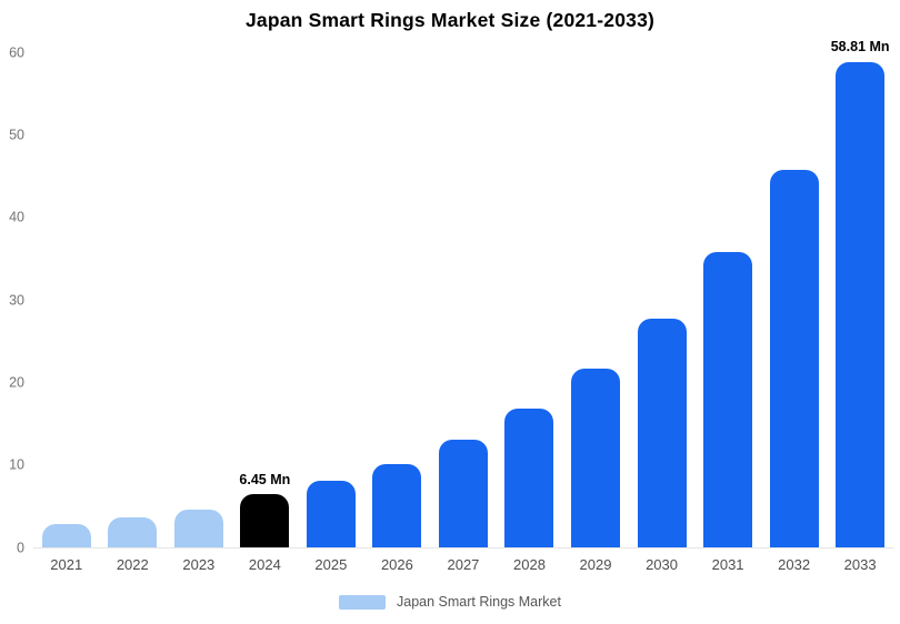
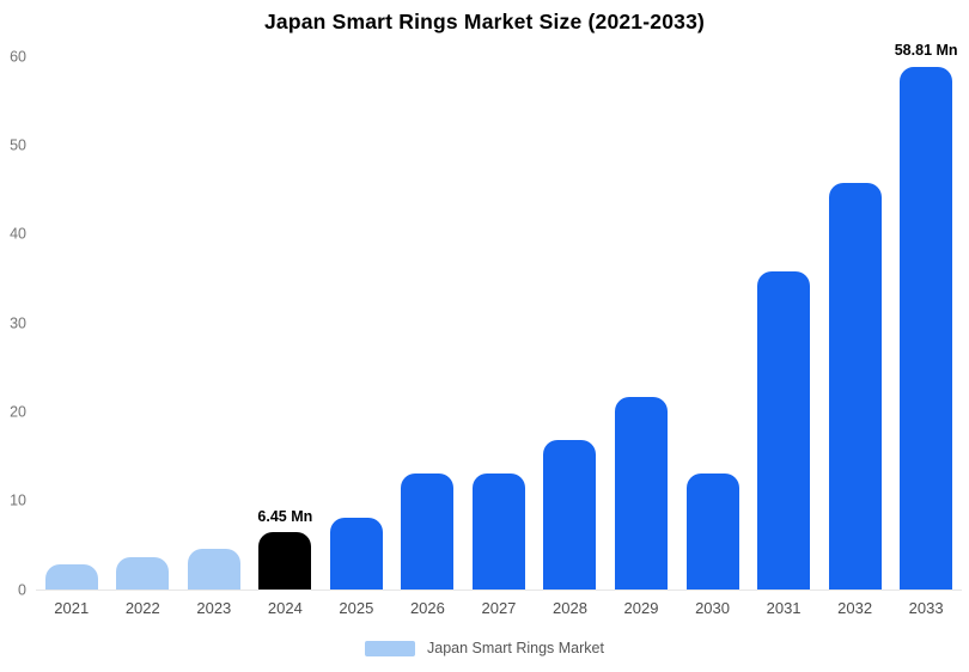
2026: 10 -> 13
2030: 28 -> 13
